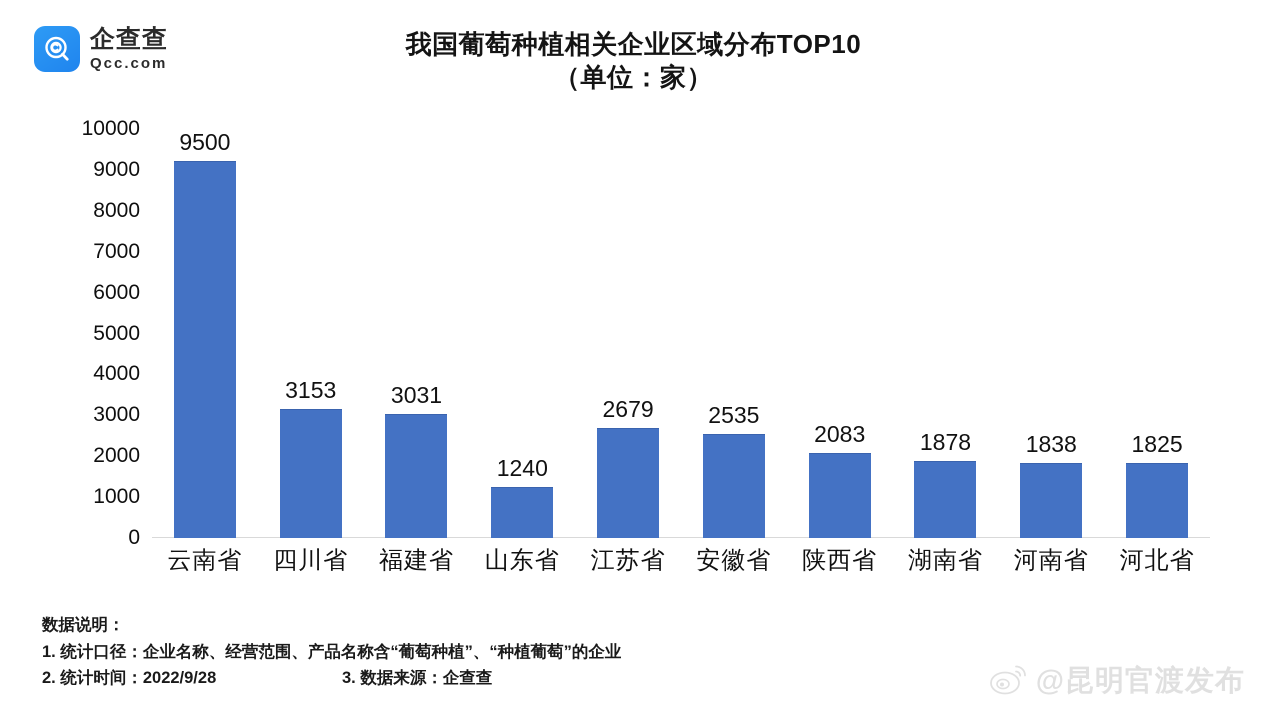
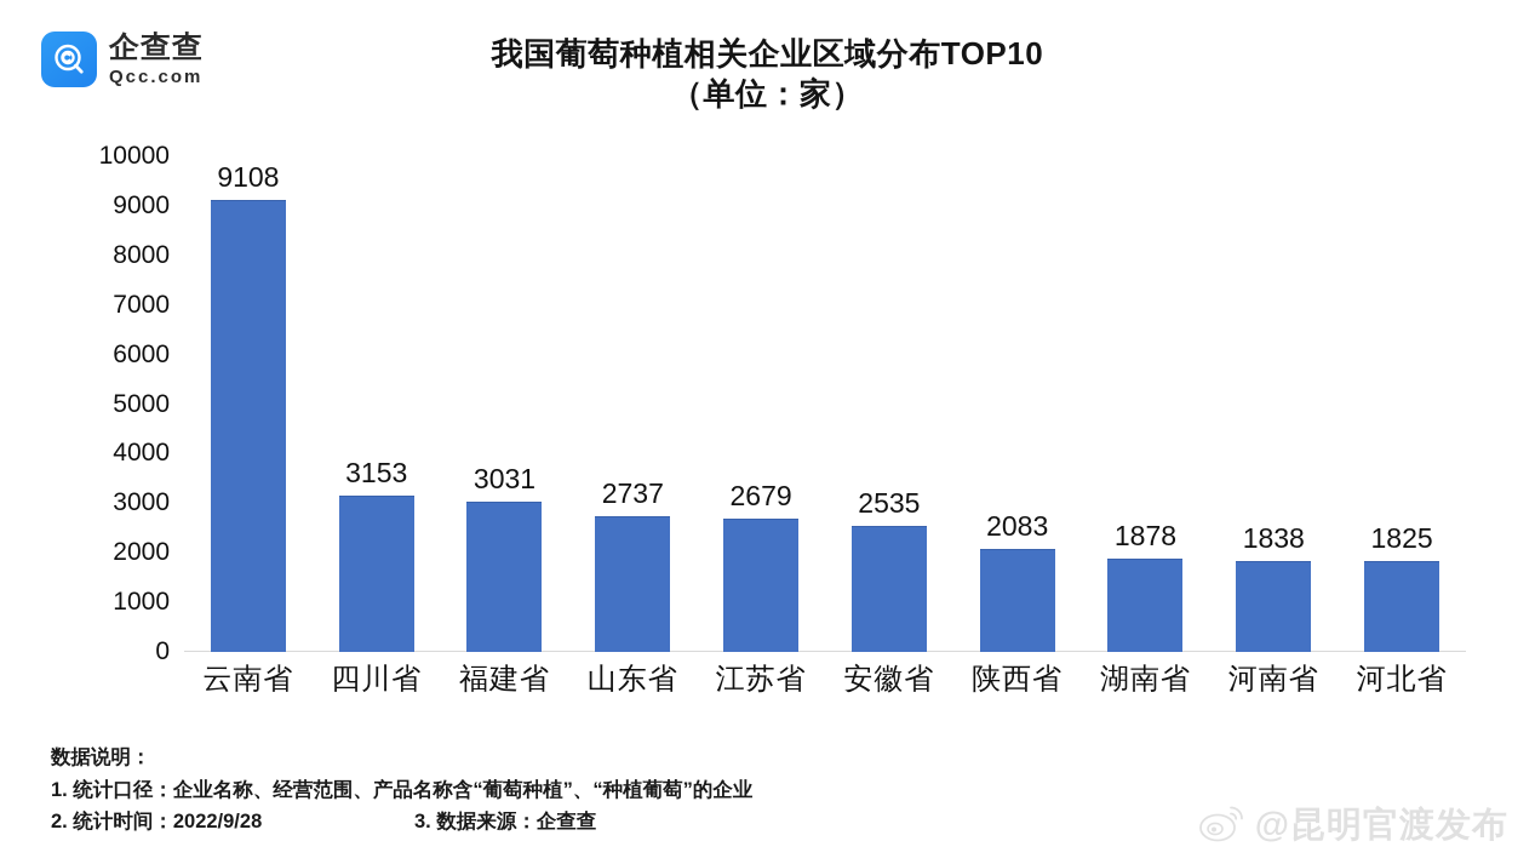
云南省: 9500 -> 9108
山东省: 1240 -> 2737
